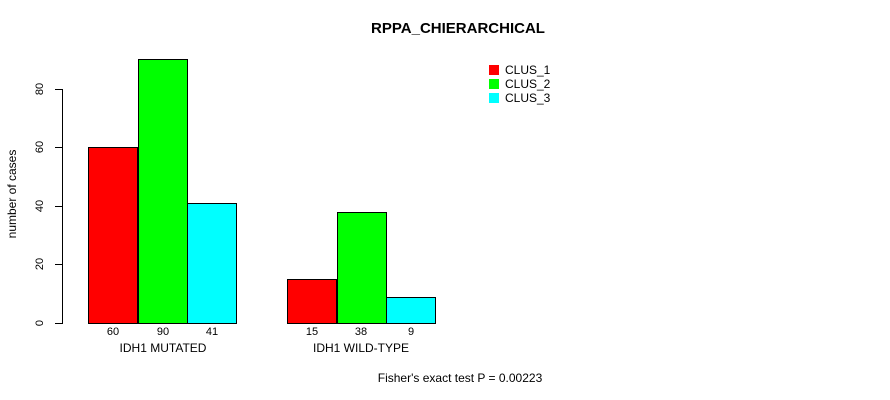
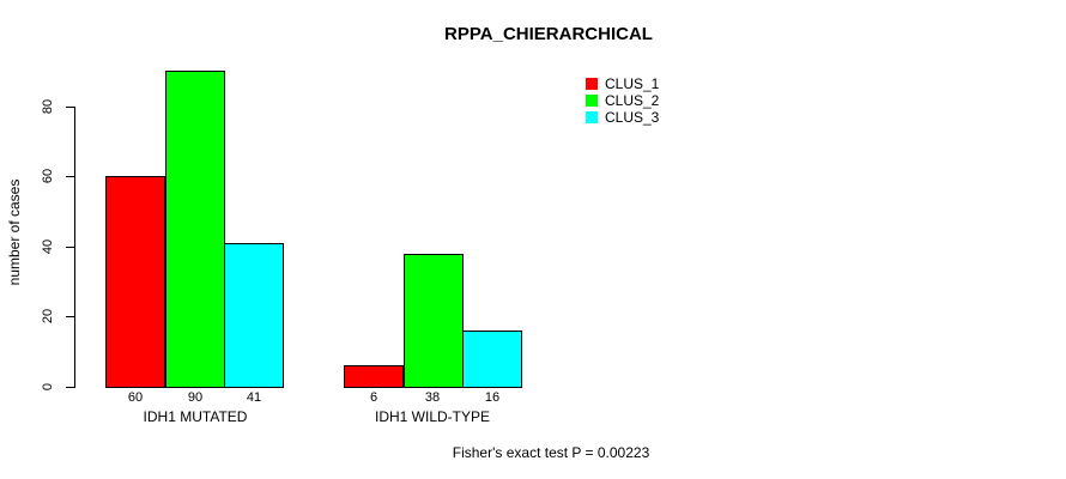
CLUS_1/IDH1 WILD-TYPE: 15 -> 6
CLUS_3/IDH1 WILD-TYPE: 9 -> 16
